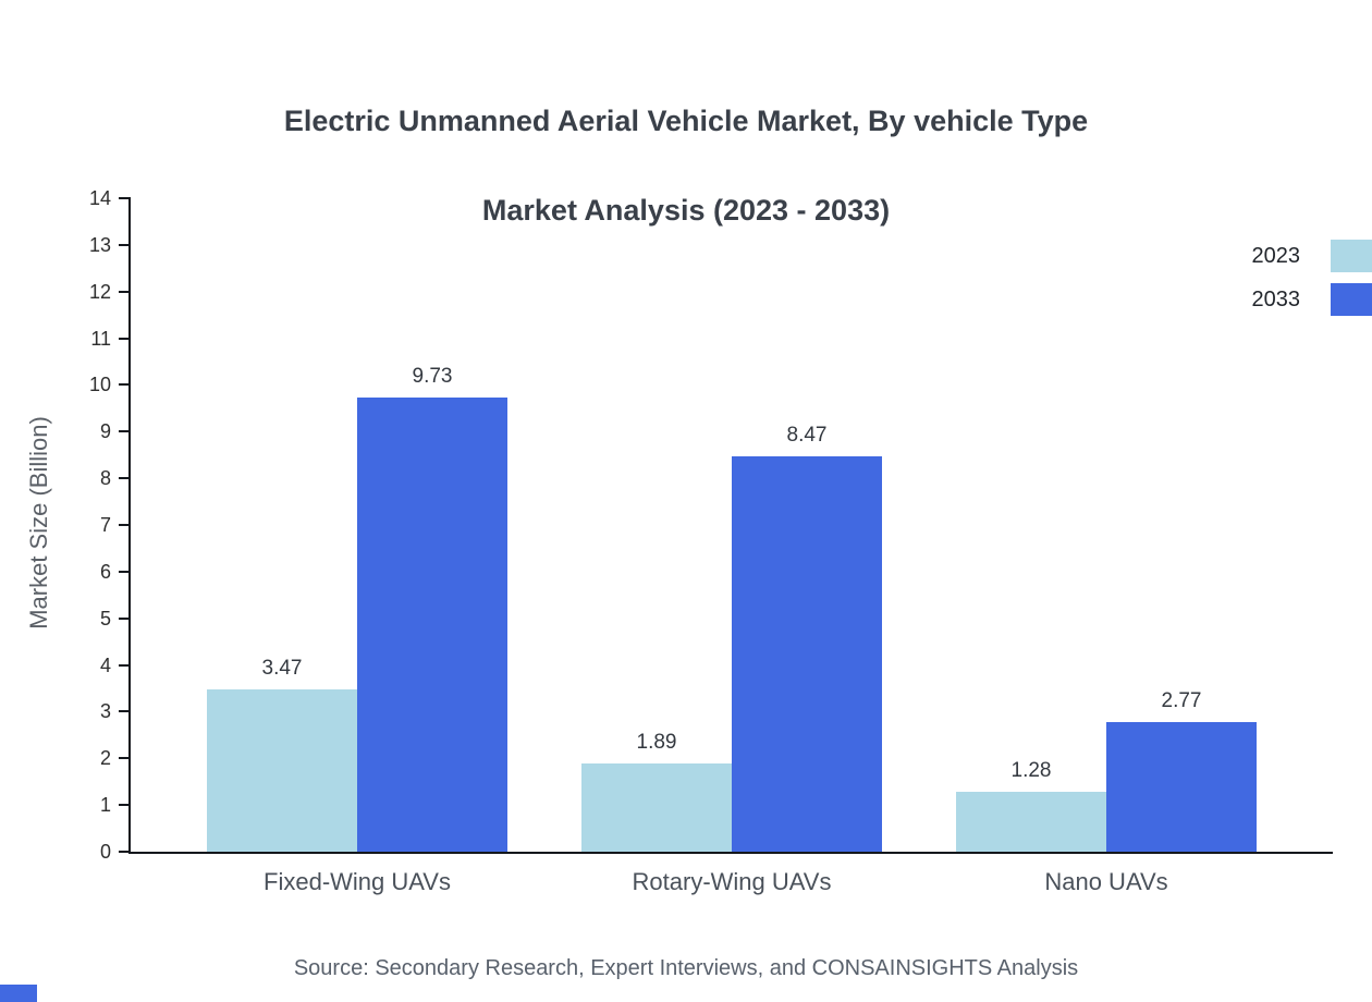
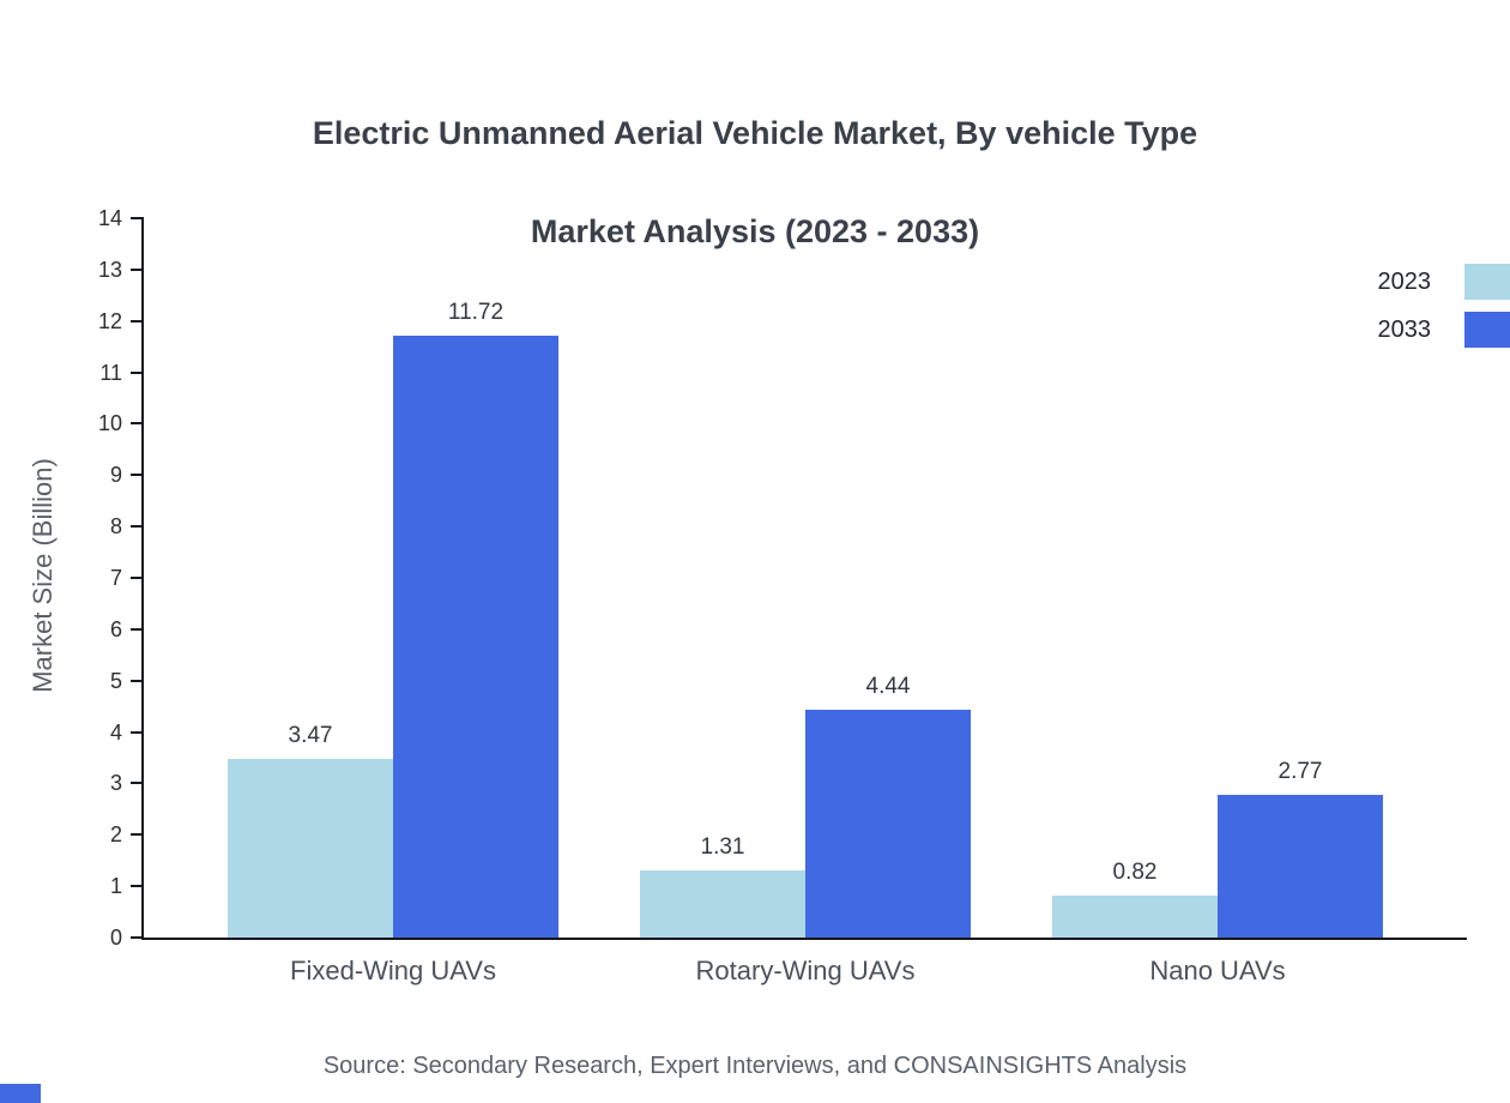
2033/Fixed-Wing UAVs: 9.73 -> 11.72
2023/Rotary-Wing UAVs: 1.89 -> 1.31
2033/Rotary-Wing UAVs: 8.47 -> 4.44
2023/Nano UAVs: 1.28 -> 0.82
